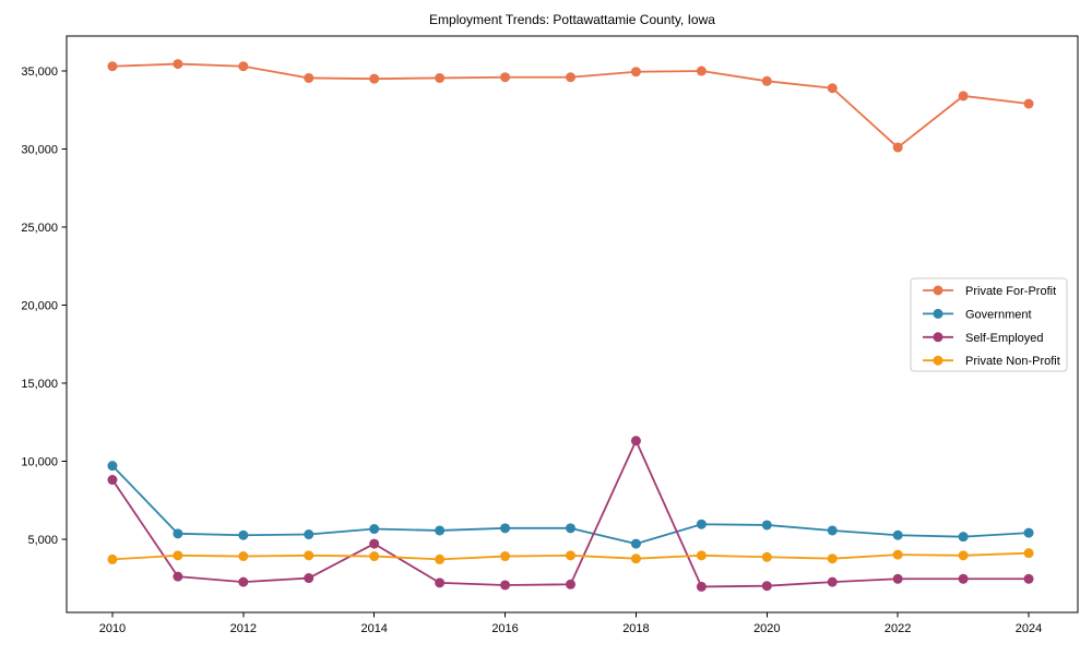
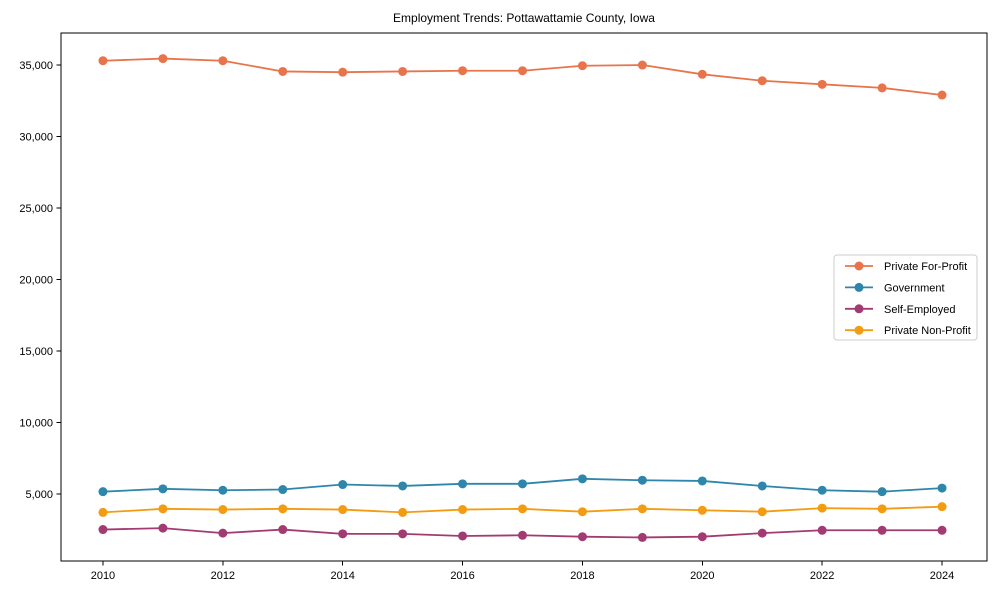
Government/2010: 9700 -> 5200
Self-Employed/2010: 8800 -> 2500
Self-Employed/2014: 4700 -> 2200
Government/2018: 4700 -> 6000
Self-Employed/2018: 11300 -> 2000
Private For-Profit/2022: 30100 -> 33600
